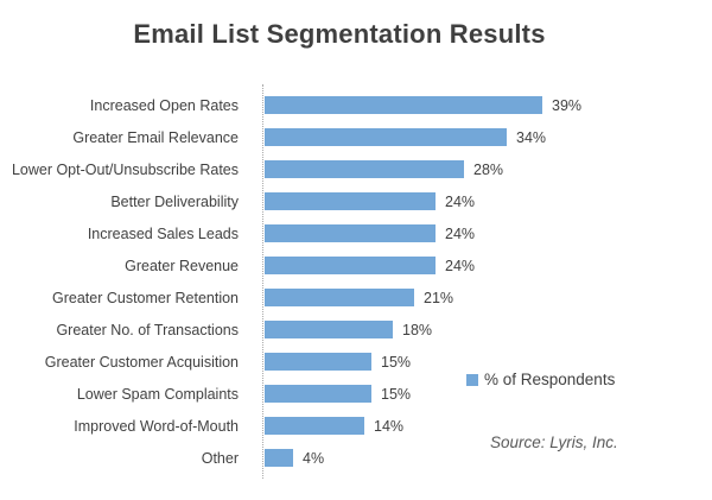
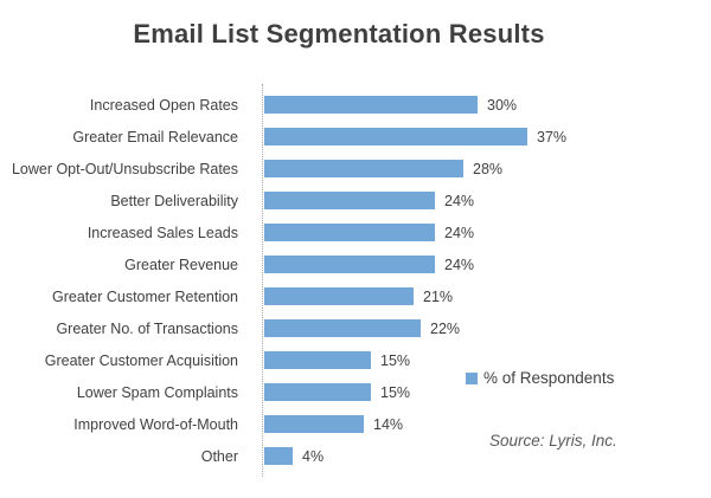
Increased Open Rates: 39% -> 30%
Greater Email Relevance: 34% -> 37%
Greater No. of Transactions: 18% -> 22%
